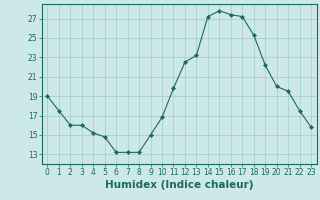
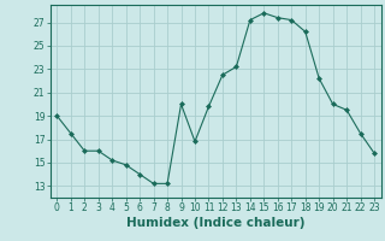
6: 13.2 -> 14.0
9: 15.0 -> 20.0
18: 25.3 -> 26.2
